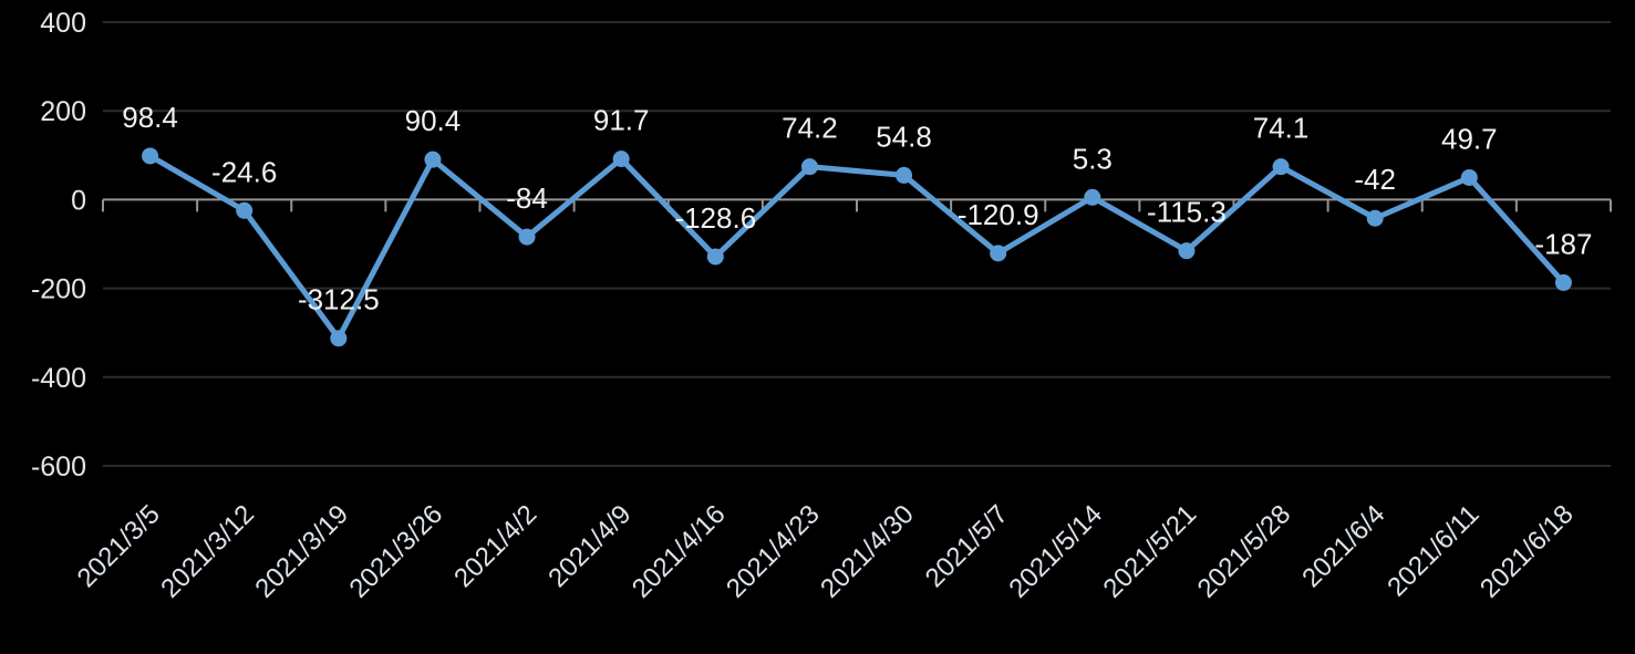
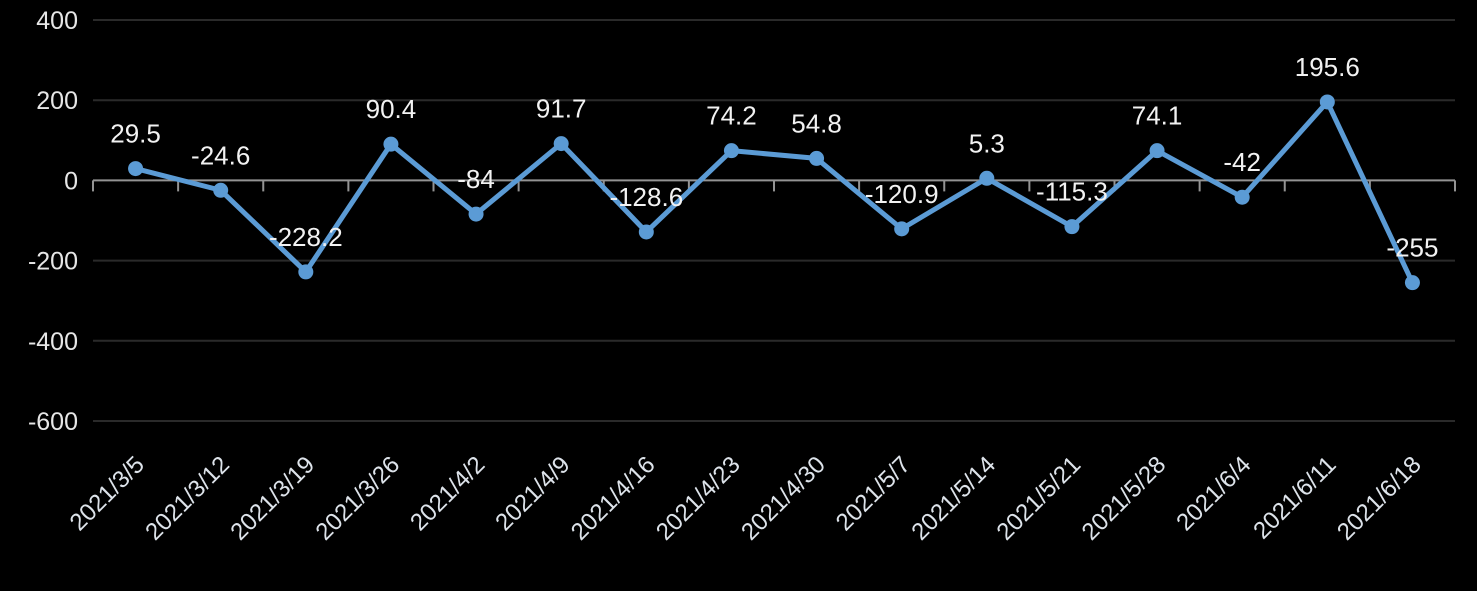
2021/3/5: 98.4 -> 29.5
2021/3/19: -312.5 -> -228.2
2021/6/11: 49.7 -> 195.6
2021/6/18: -187 -> -255
